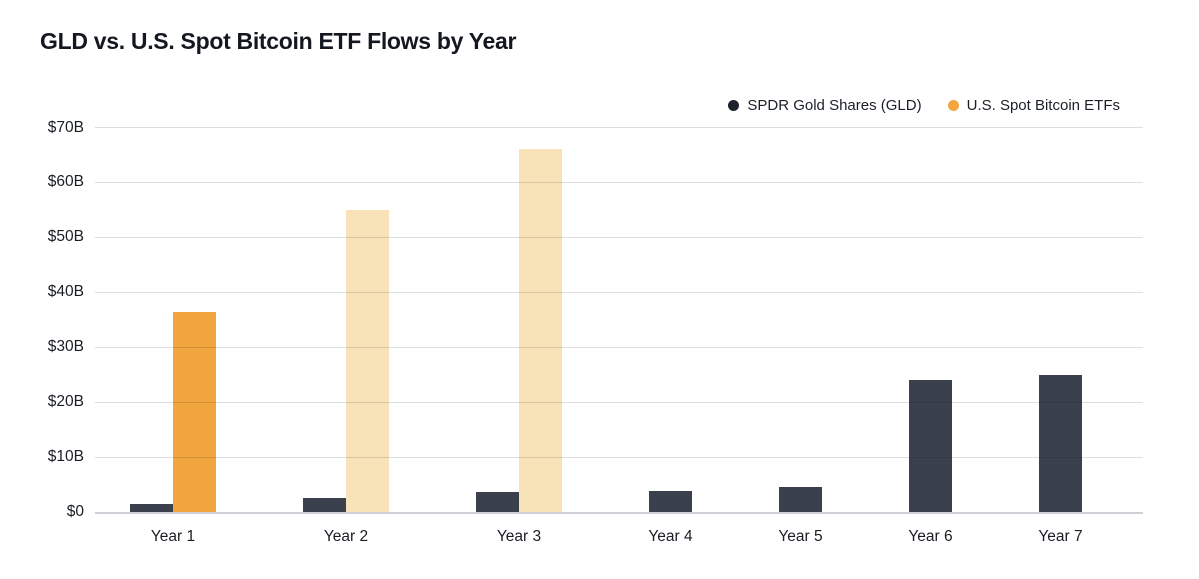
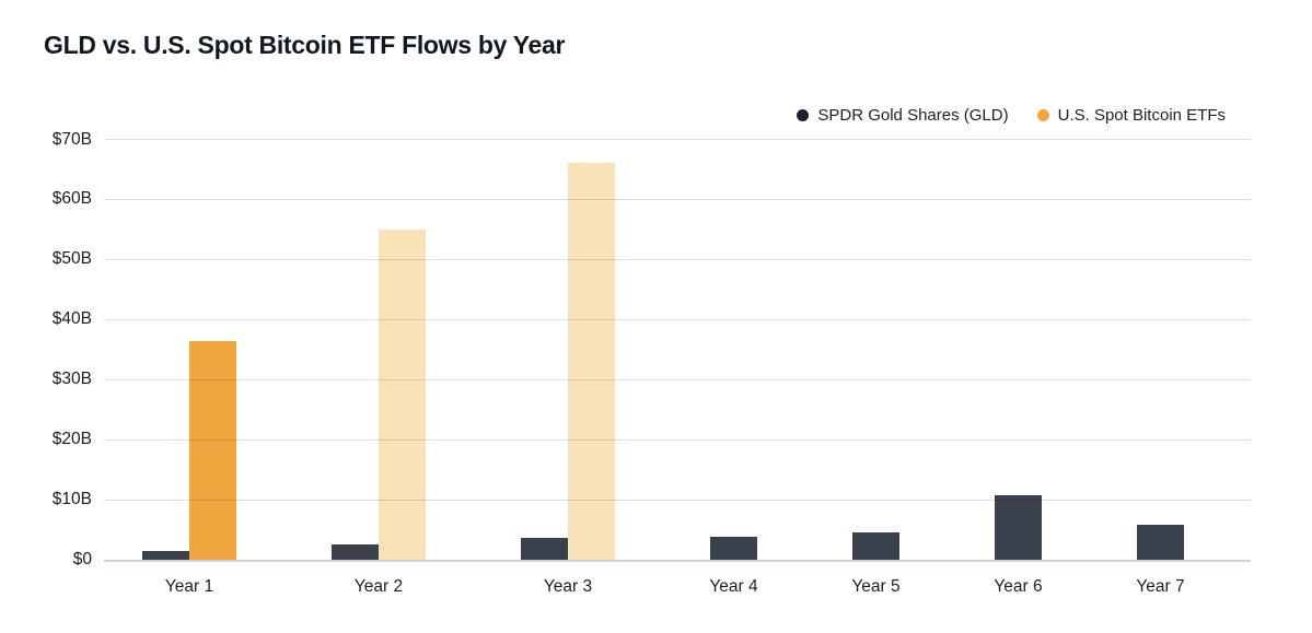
SPDR Gold Shares (GLD)/Year 6: $24B -> $11B
SPDR Gold Shares (GLD)/Year 7: $25B -> $6B
